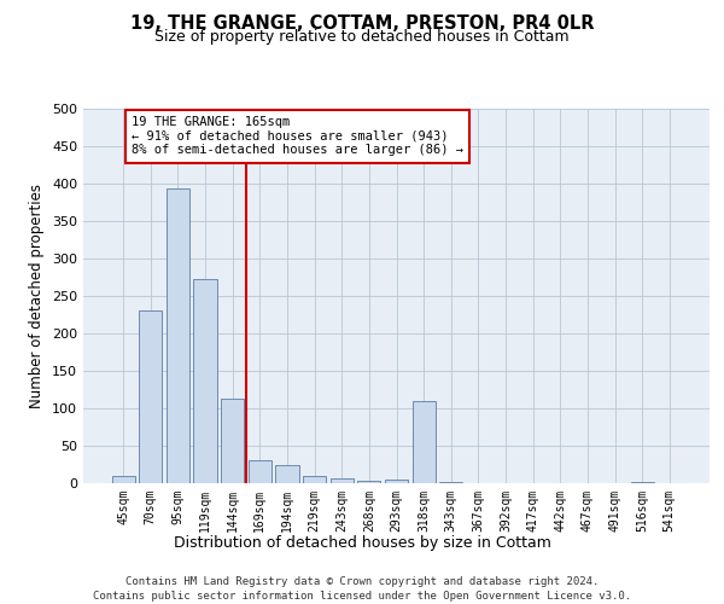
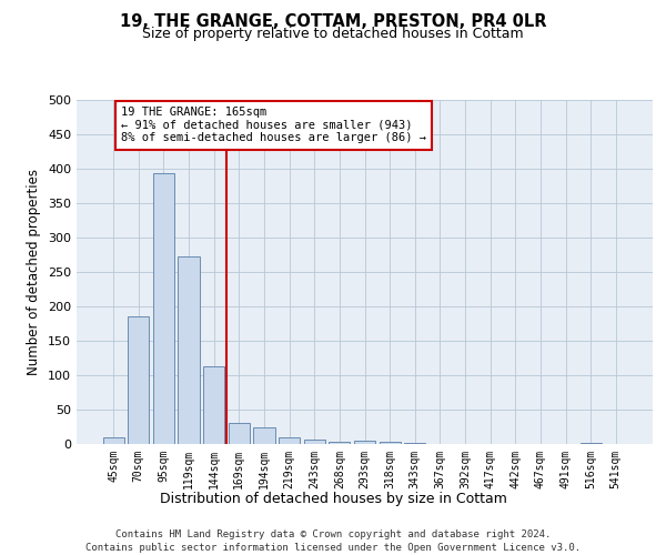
70sqm: 230 -> 185
318sqm: 110 -> 4
